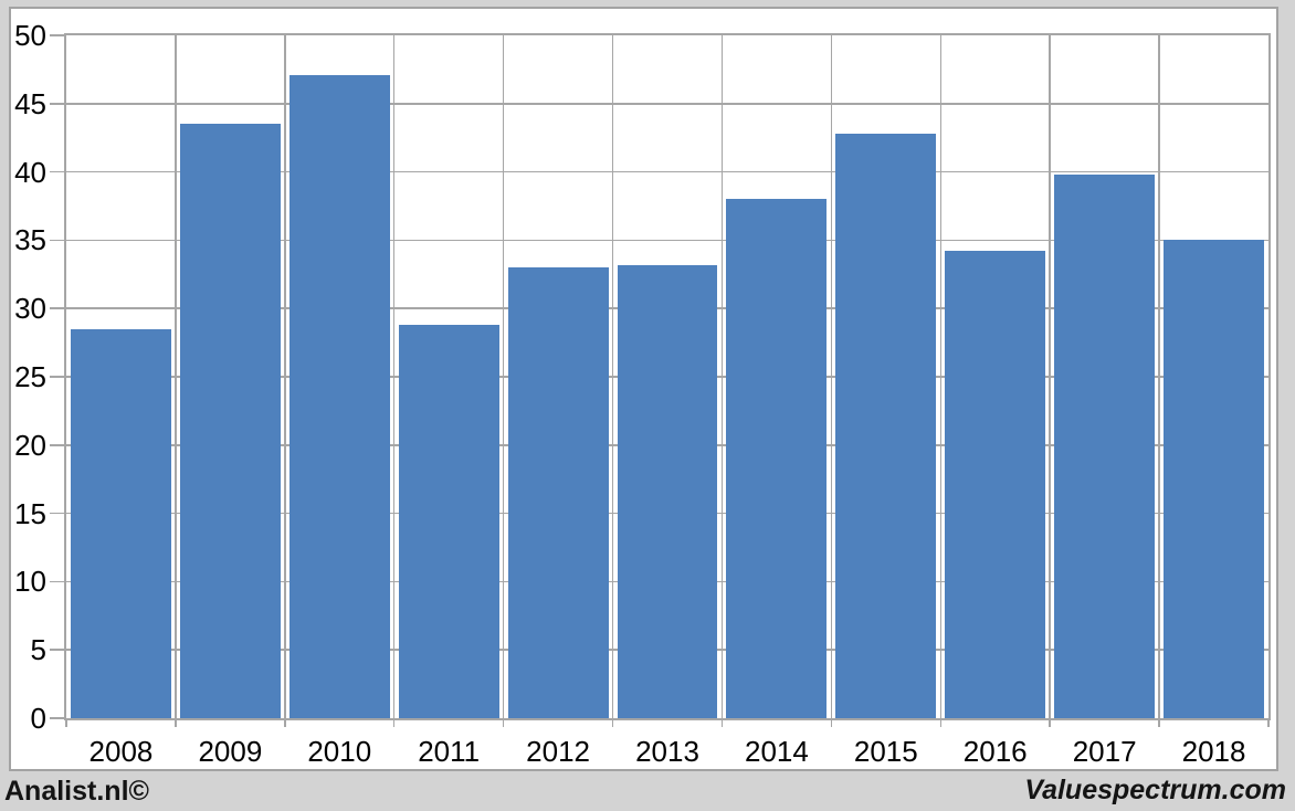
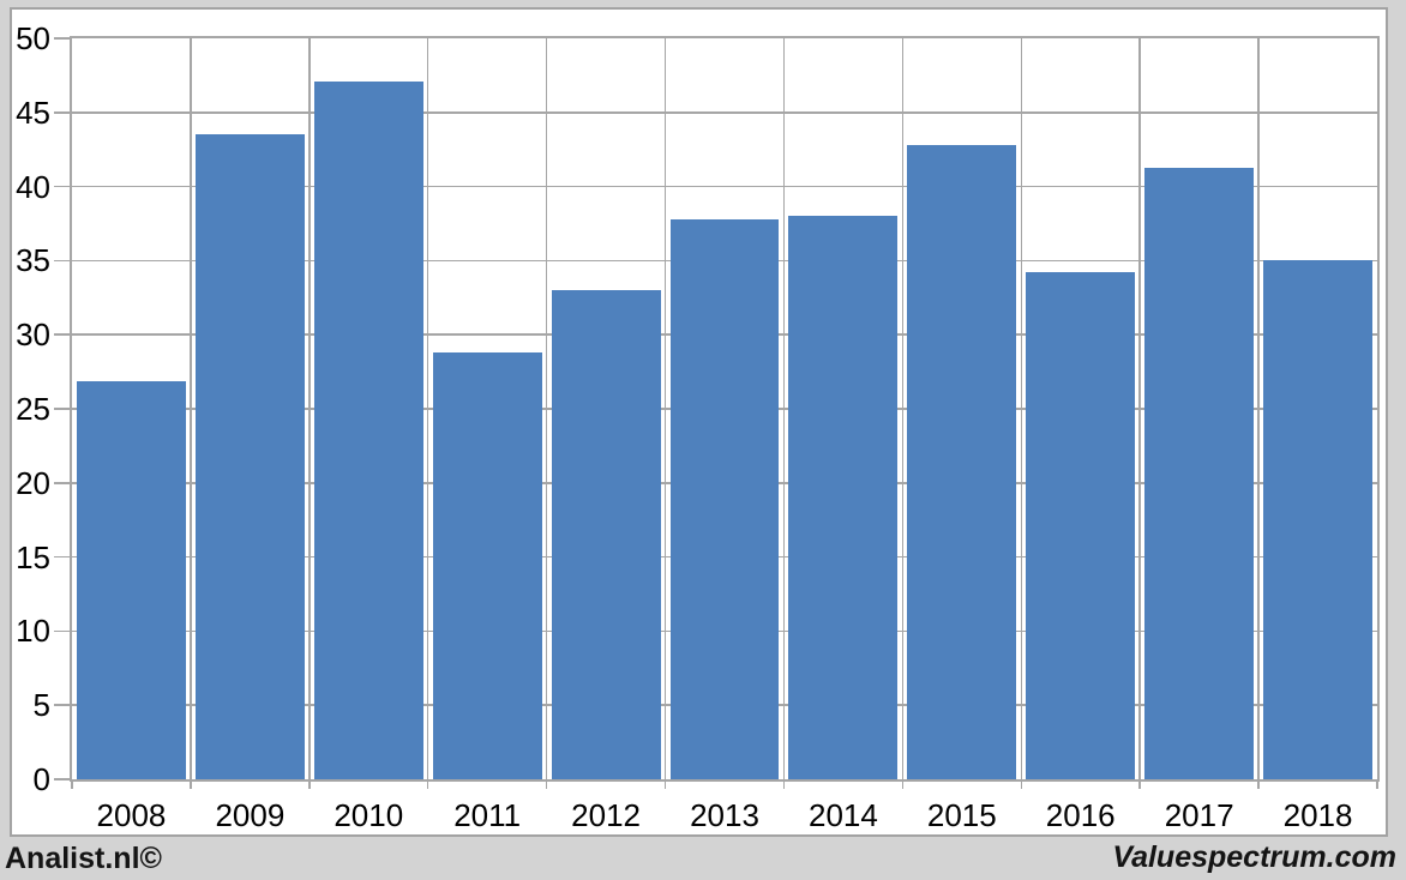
2008: 28.5 -> 26.9
2013: 33.2 -> 37.8
2017: 39.8 -> 41.3
